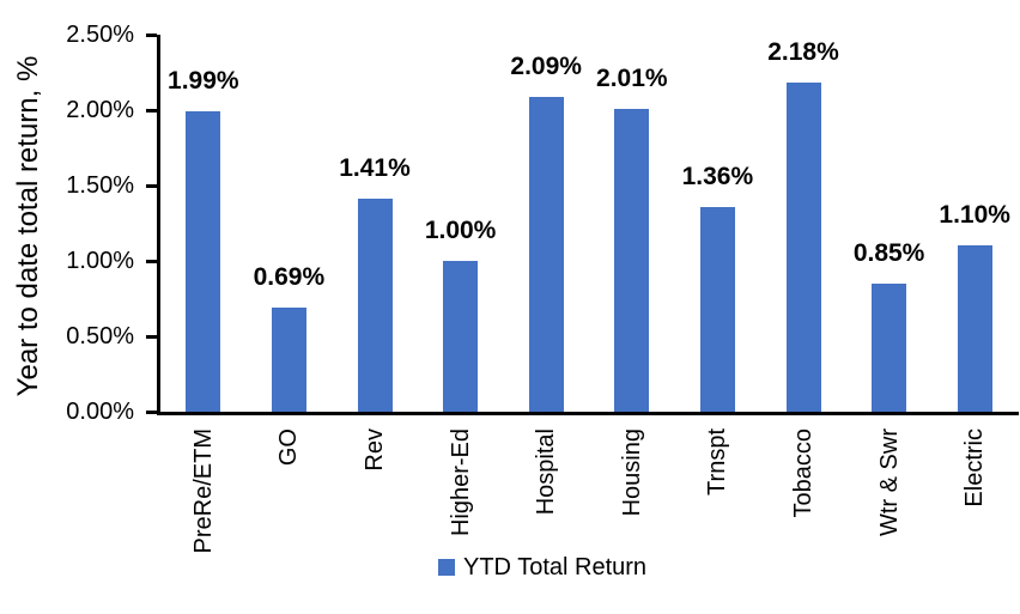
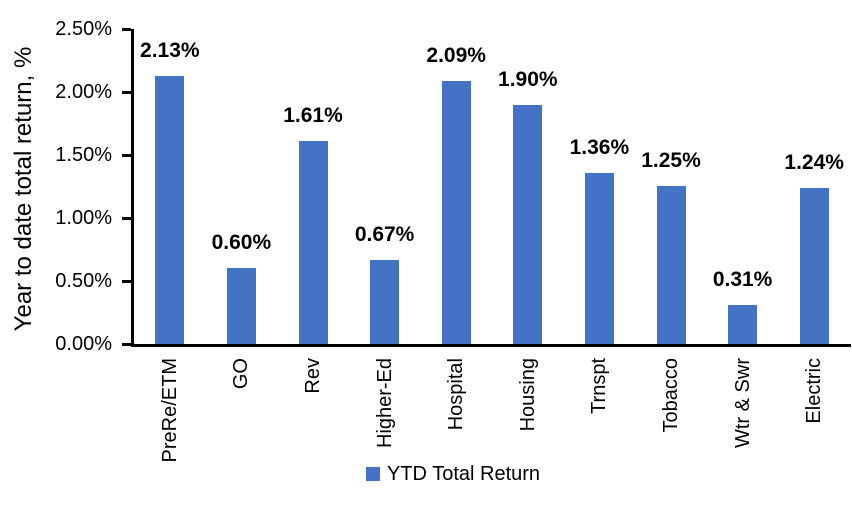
PreRe/ETM: 1.99% -> 2.13%
GO: 0.69% -> 0.60%
Rev: 1.41% -> 1.61%
Higher-Ed: 1.00% -> 0.67%
Housing: 2.01% -> 1.90%
Tobacco: 2.18% -> 1.25%
Wtr & Swr: 0.85% -> 0.31%
Electric: 1.10% -> 1.24%
